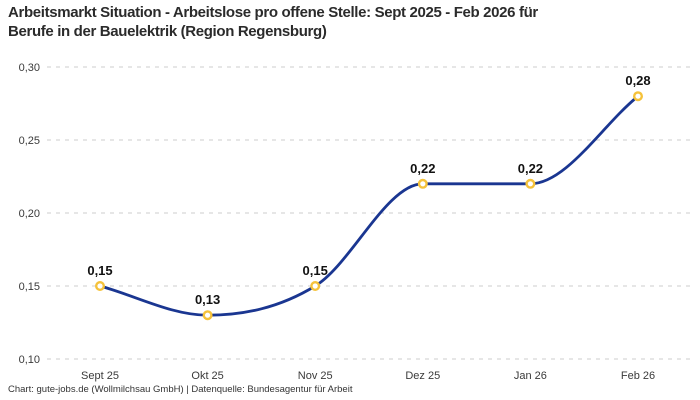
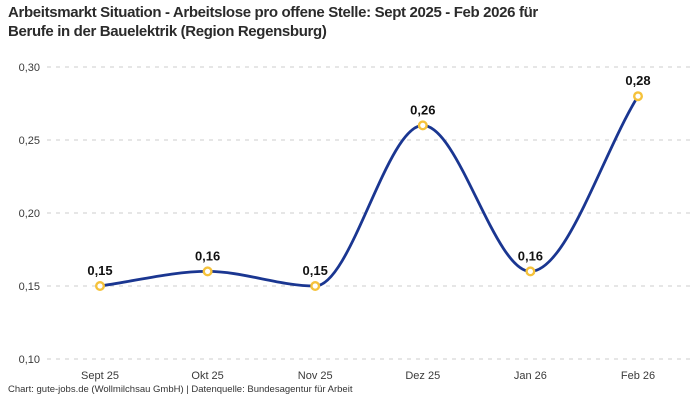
Okt 25: 0,13 -> 0,16
Dez 25: 0,22 -> 0,26
Jan 26: 0,22 -> 0,16
